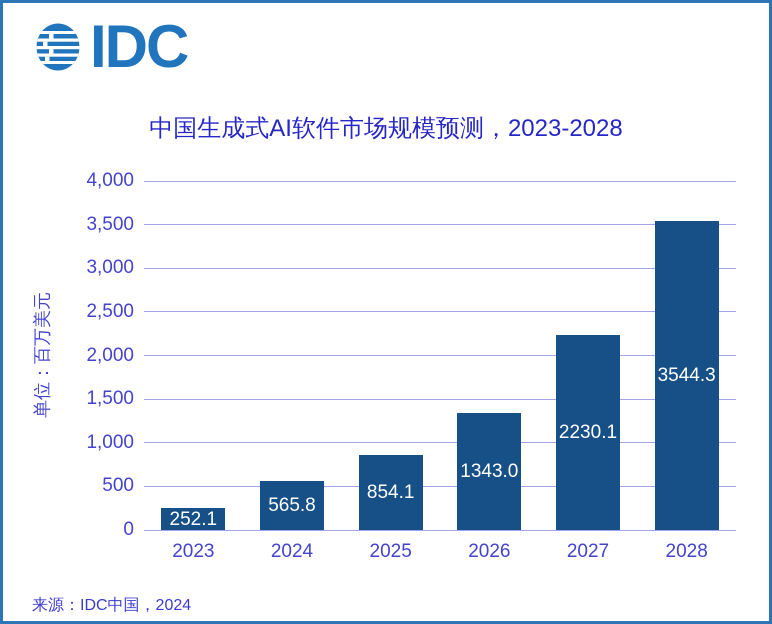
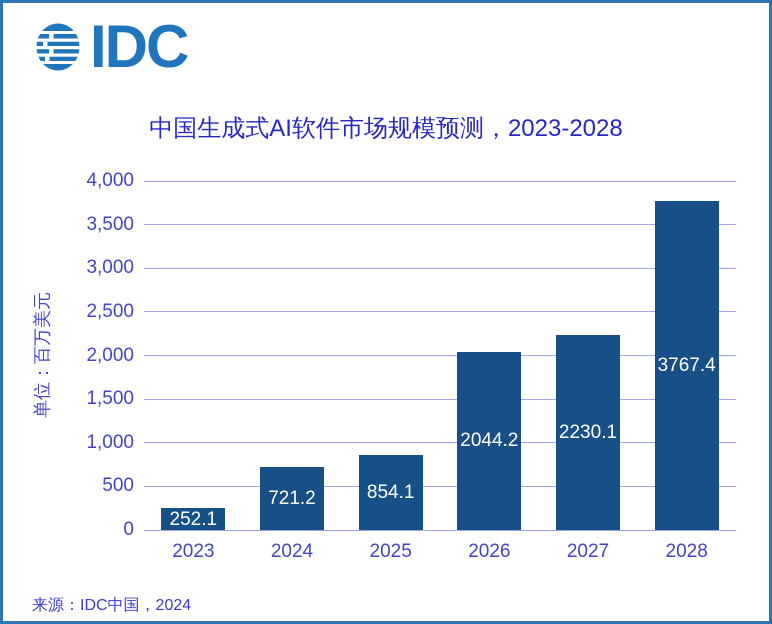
2024: 565.8 -> 721.2
2026: 1343.0 -> 2044.2
2028: 3544.3 -> 3767.4
